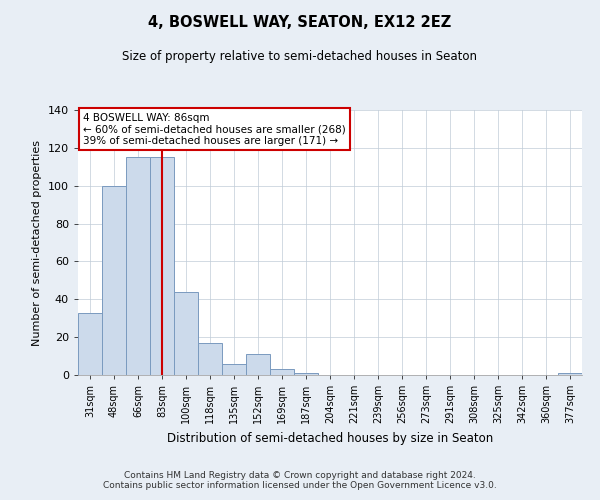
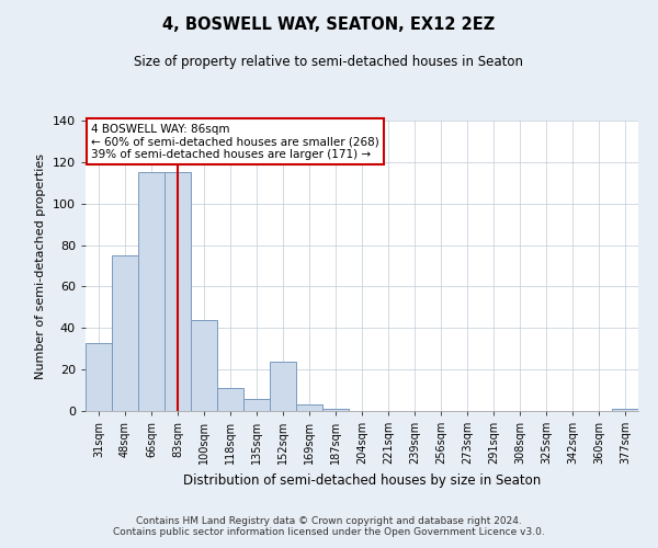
48sqm: 100 -> 75
118sqm: 17 -> 11
152sqm: 11 -> 24
